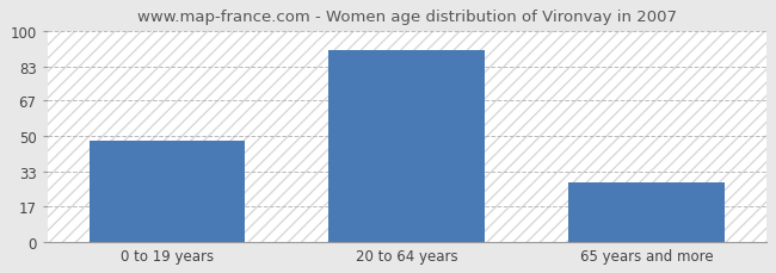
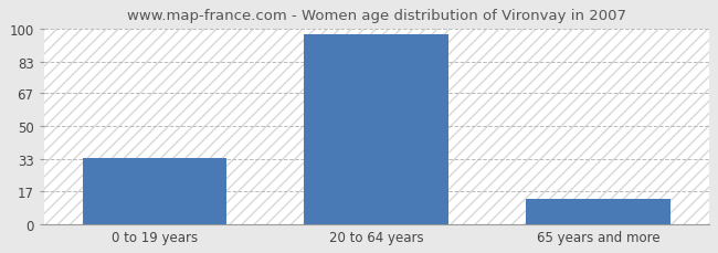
0 to 19 years: 48 -> 34
20 to 64 years: 91 -> 97
65 years and more: 28 -> 13
